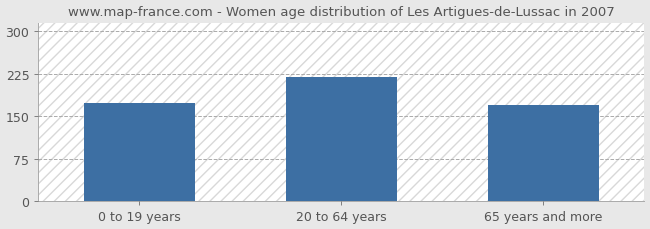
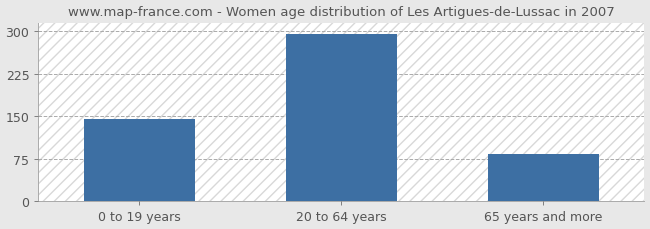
0 to 19 years: 174 -> 145
20 to 64 years: 220 -> 295
65 years and more: 170 -> 83
